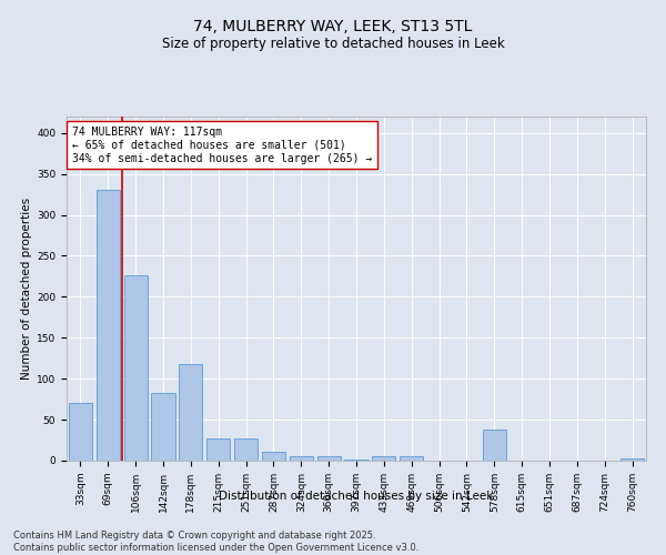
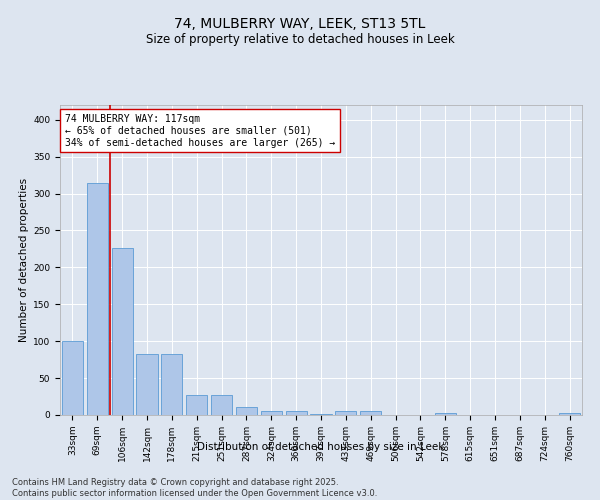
33sqm: 70 -> 100
69sqm: 330 -> 315
178sqm: 118 -> 82
578sqm: 38 -> 3
